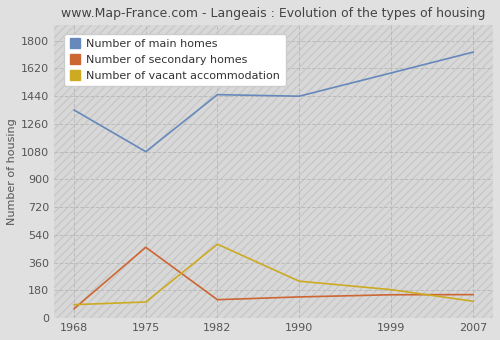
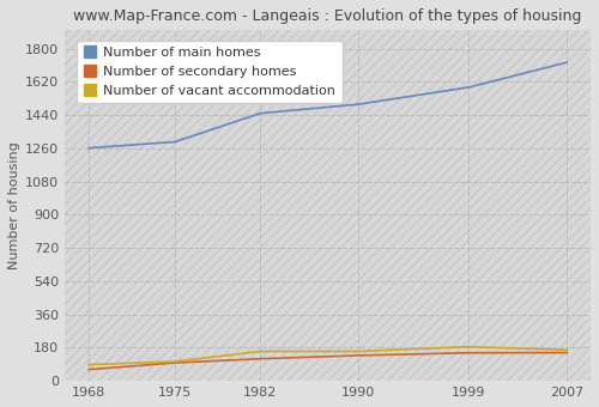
Number of main homes/1968: 1350 -> 1260
Number of main homes/1975: 1080 -> 1300
Number of secondary homes/1975: 460 -> 100
Number of vacant accommodation/1982: 480 -> 160
Number of main homes/1990: 1440 -> 1500
Number of vacant accommodation/1990: 240 -> 160
Number of vacant accommodation/2007: 110 -> 170
